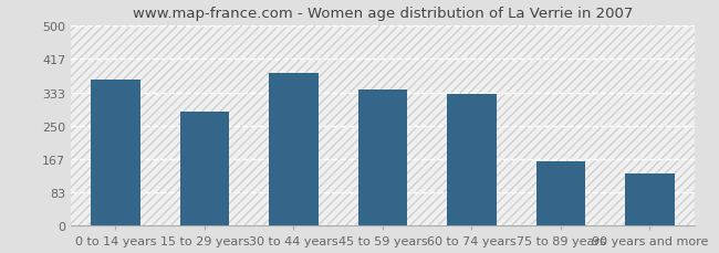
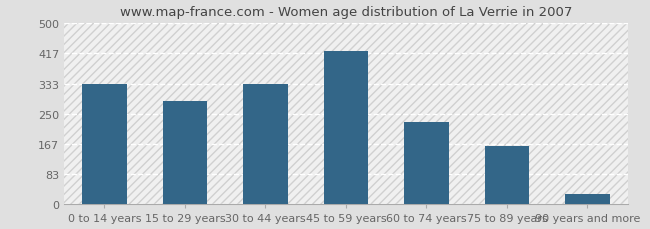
0 to 14 years: 365 -> 333
30 to 44 years: 380 -> 333
45 to 59 years: 340 -> 422
60 to 74 years: 330 -> 228
90 years and more: 130 -> 30
